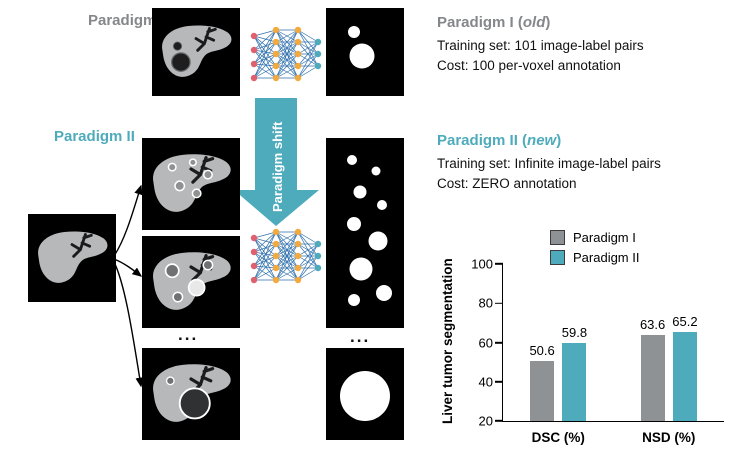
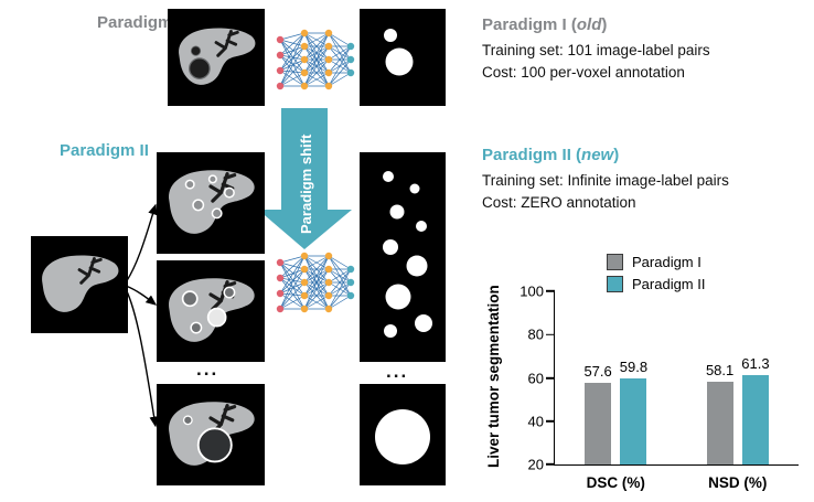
Paradigm I/DSC (%): 50.6 -> 57.6
Paradigm I/NSD (%): 63.6 -> 58.1
Paradigm II/NSD (%): 65.2 -> 61.3
